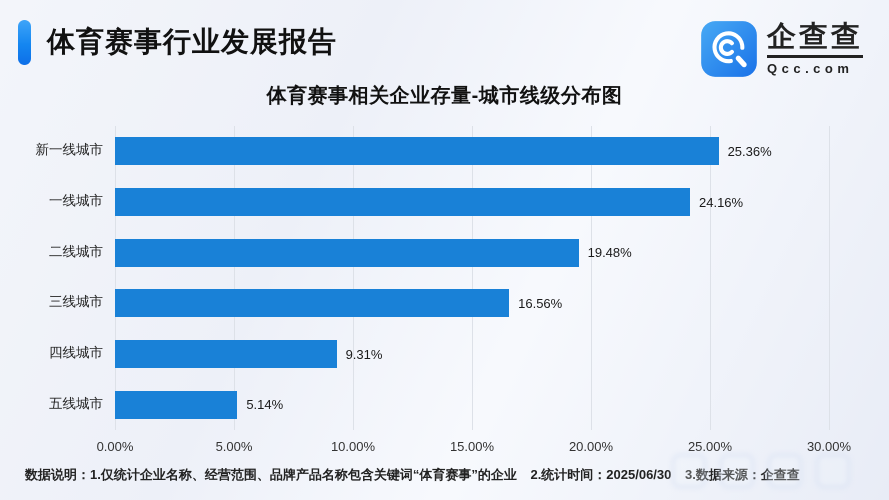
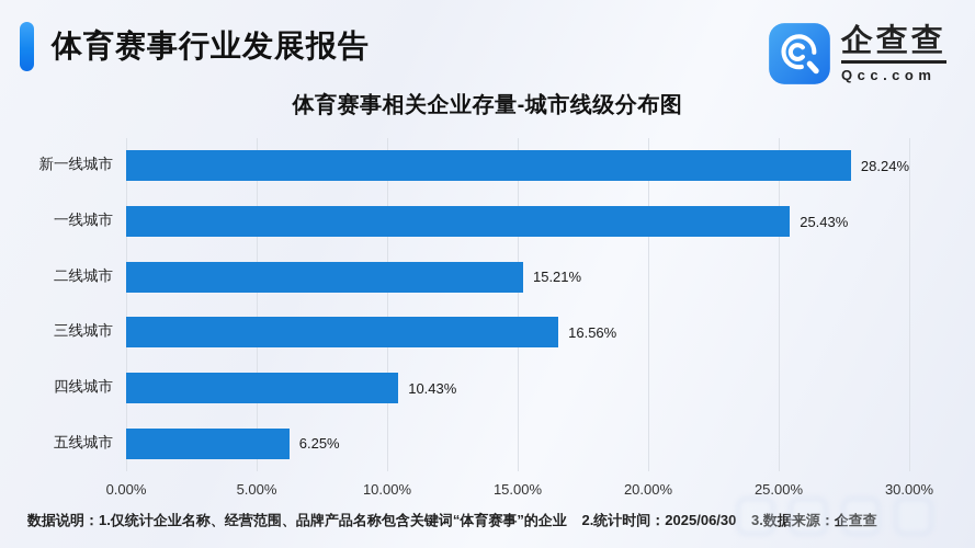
新一线城市: 25.36% -> 28.24%
一线城市: 24.16% -> 25.43%
二线城市: 19.48% -> 15.21%
四线城市: 9.31% -> 10.43%
五线城市: 5.14% -> 6.25%
